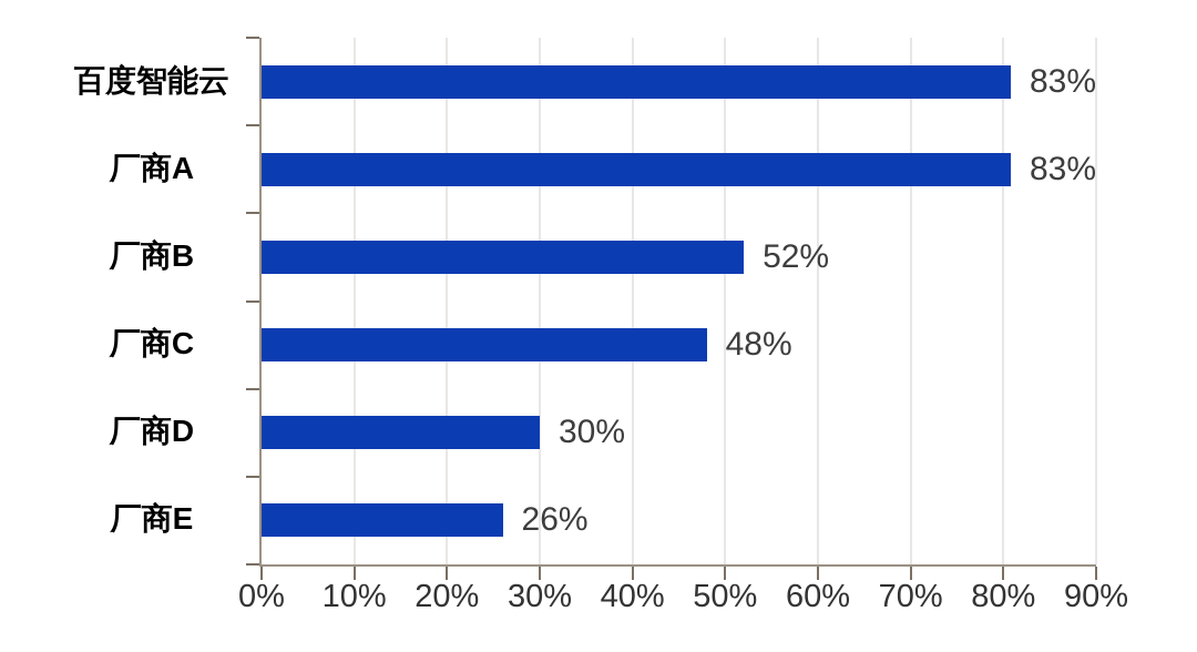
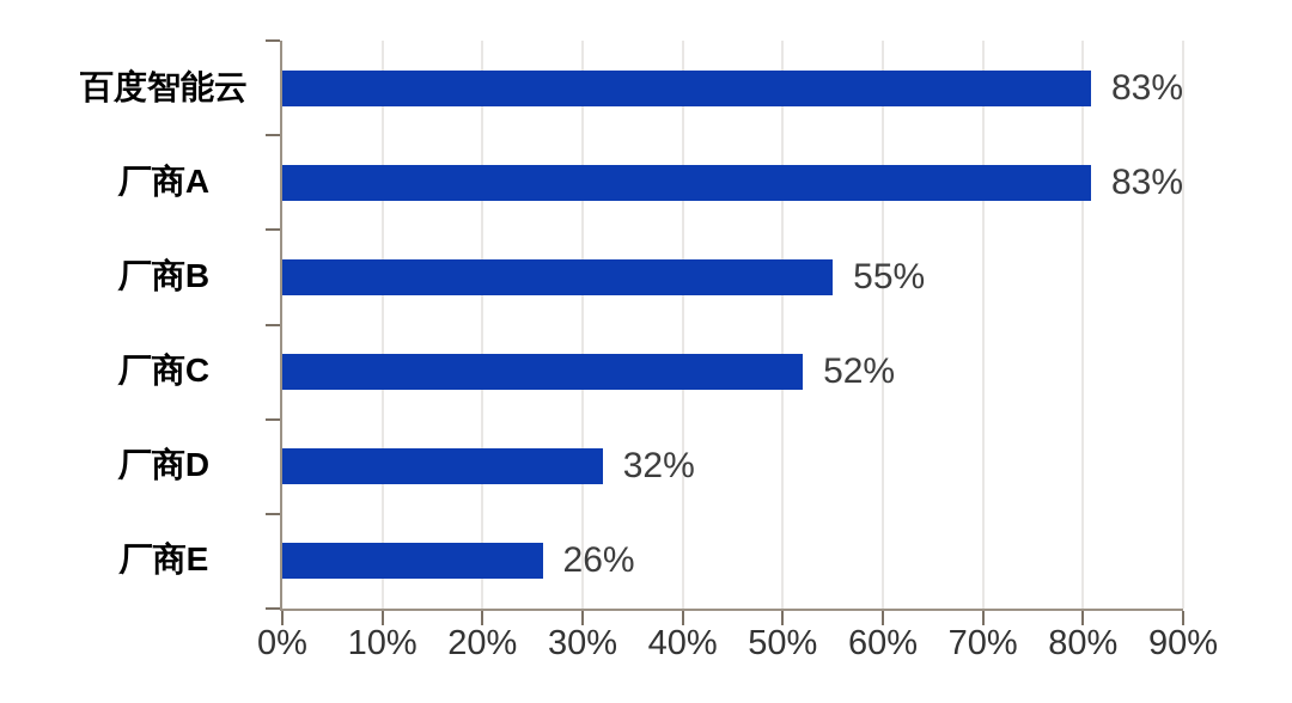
厂商B: 52% -> 55%
厂商C: 48% -> 52%
厂商D: 30% -> 32%
